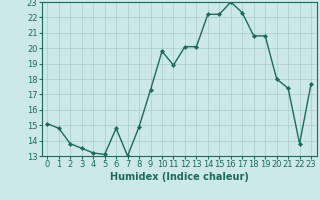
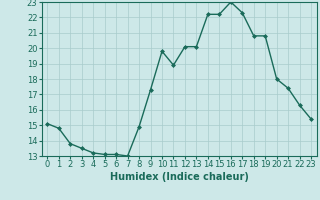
6: 14.8 -> 13.1
22: 13.8 -> 16.3
23: 17.7 -> 15.4
